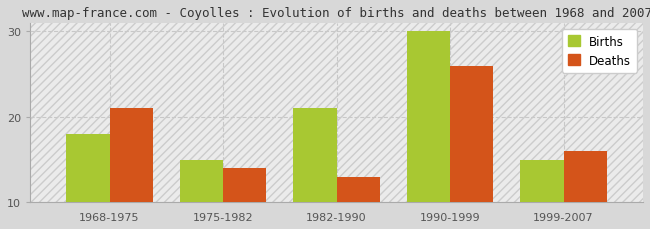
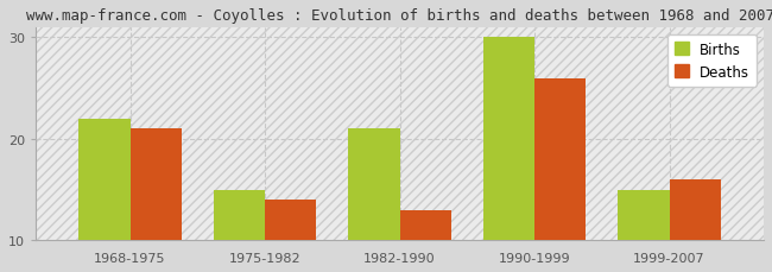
Births/1968-1975: 18 -> 22
